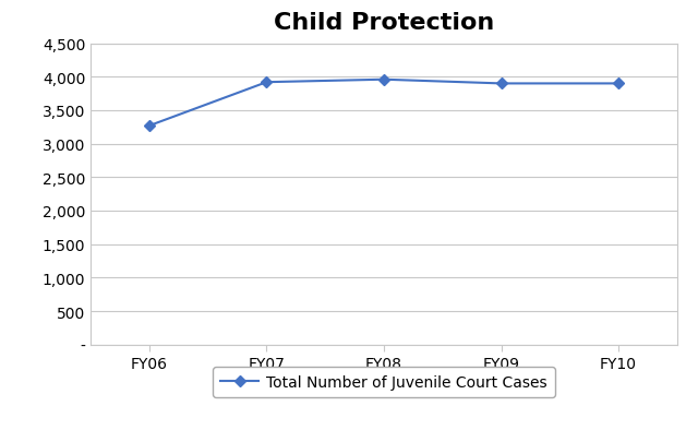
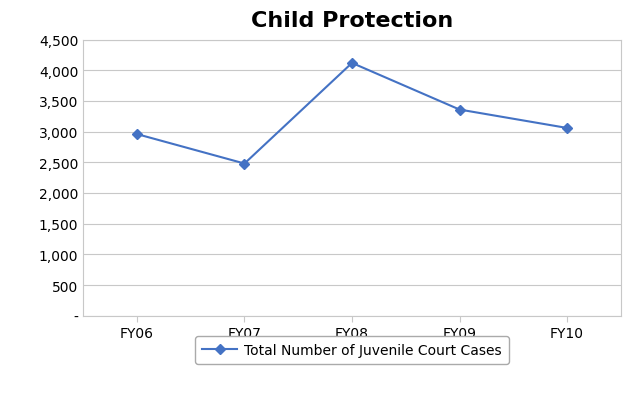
FY06: 3,270 -> 2,960
FY07: 3,920 -> 2,480
FY08: 3,960 -> 4,120
FY09: 3,900 -> 3,360
FY10: 3,900 -> 3,060
